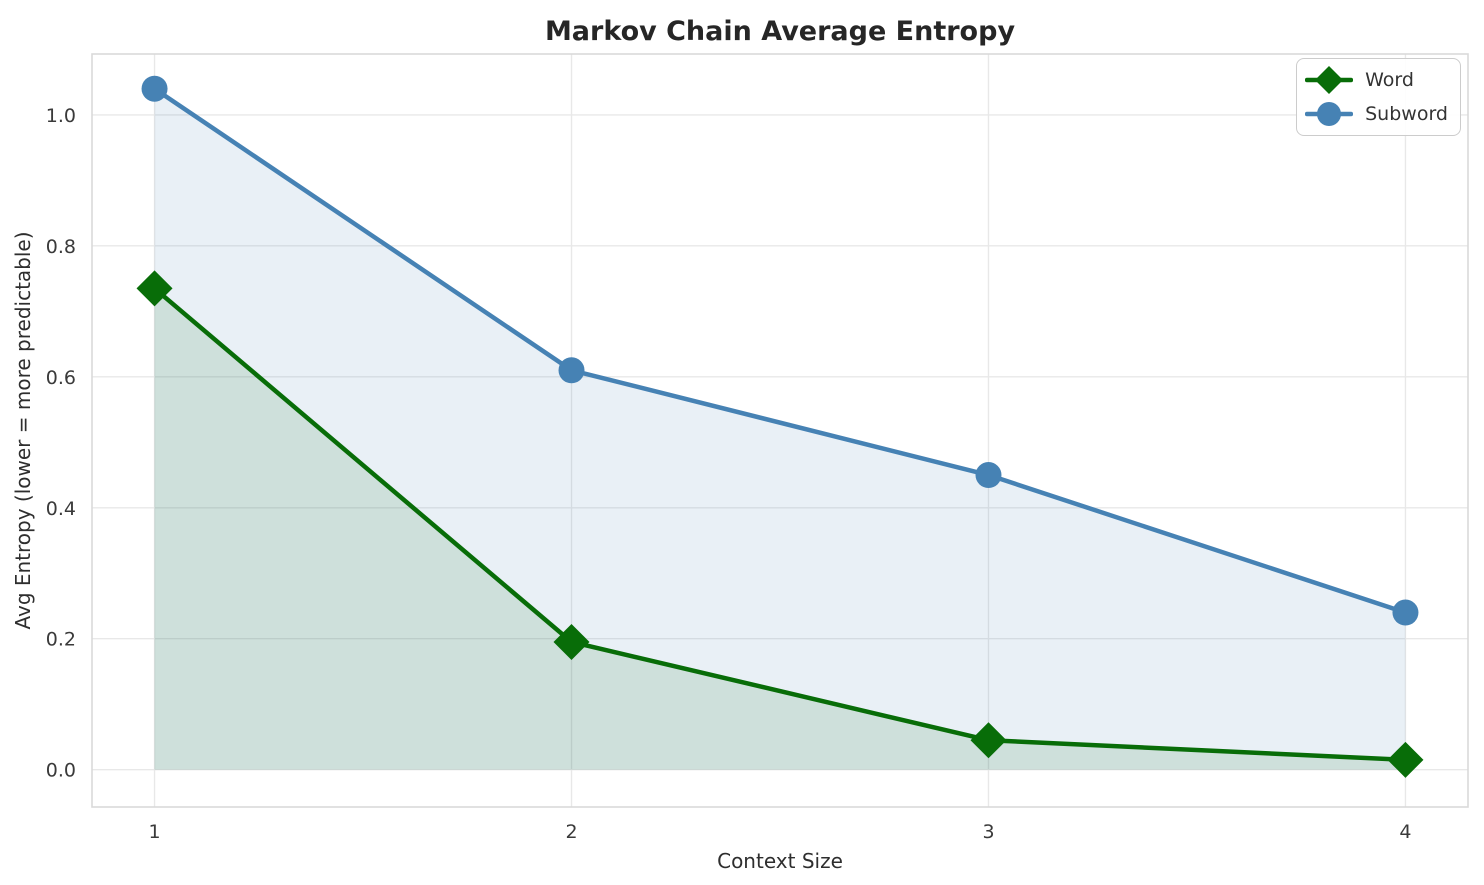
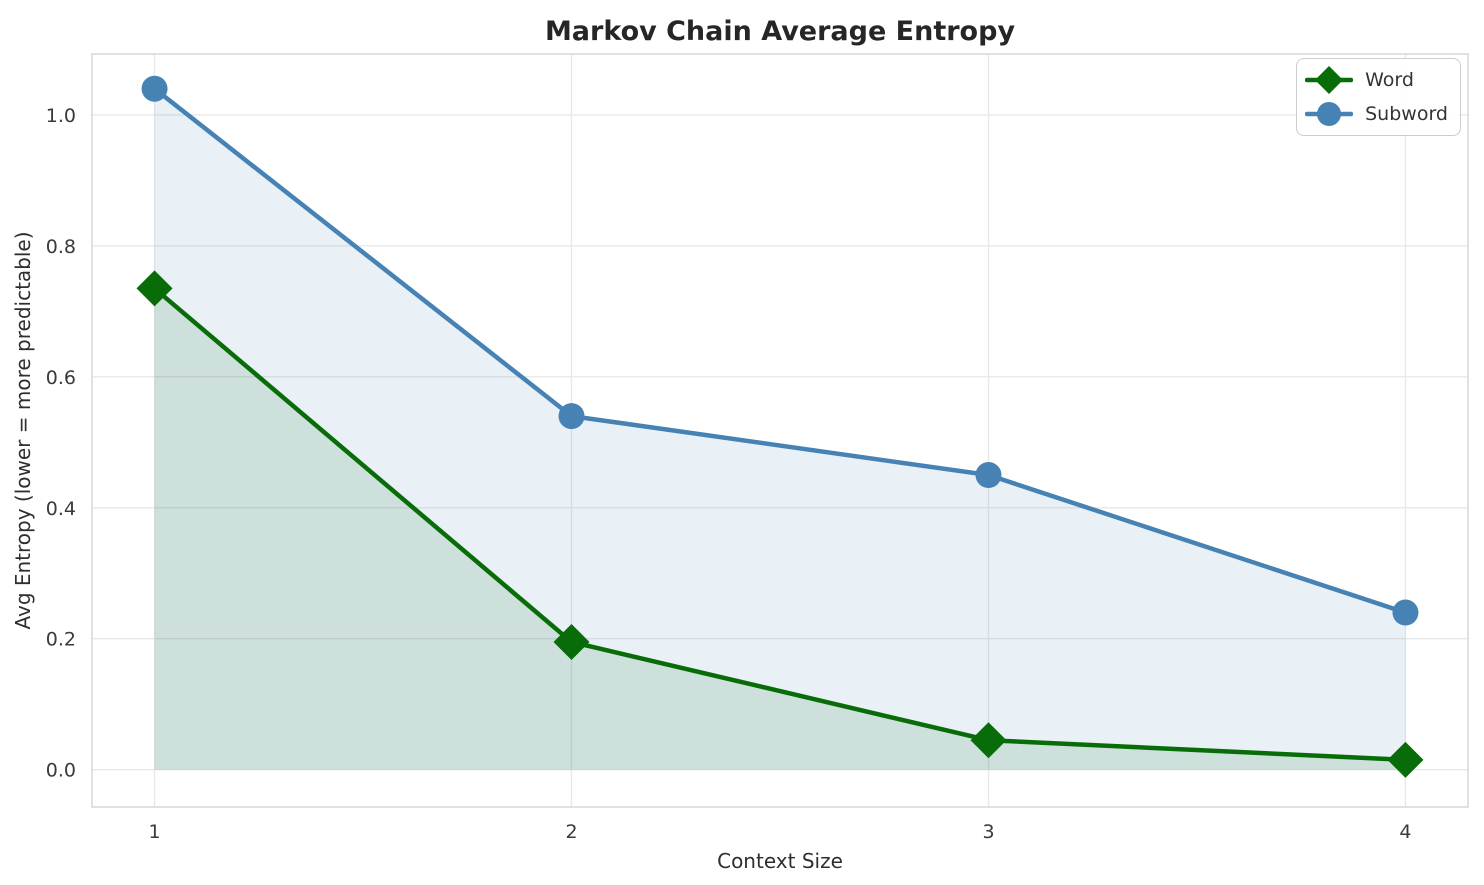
Subword/2: 0.61 -> 0.54
